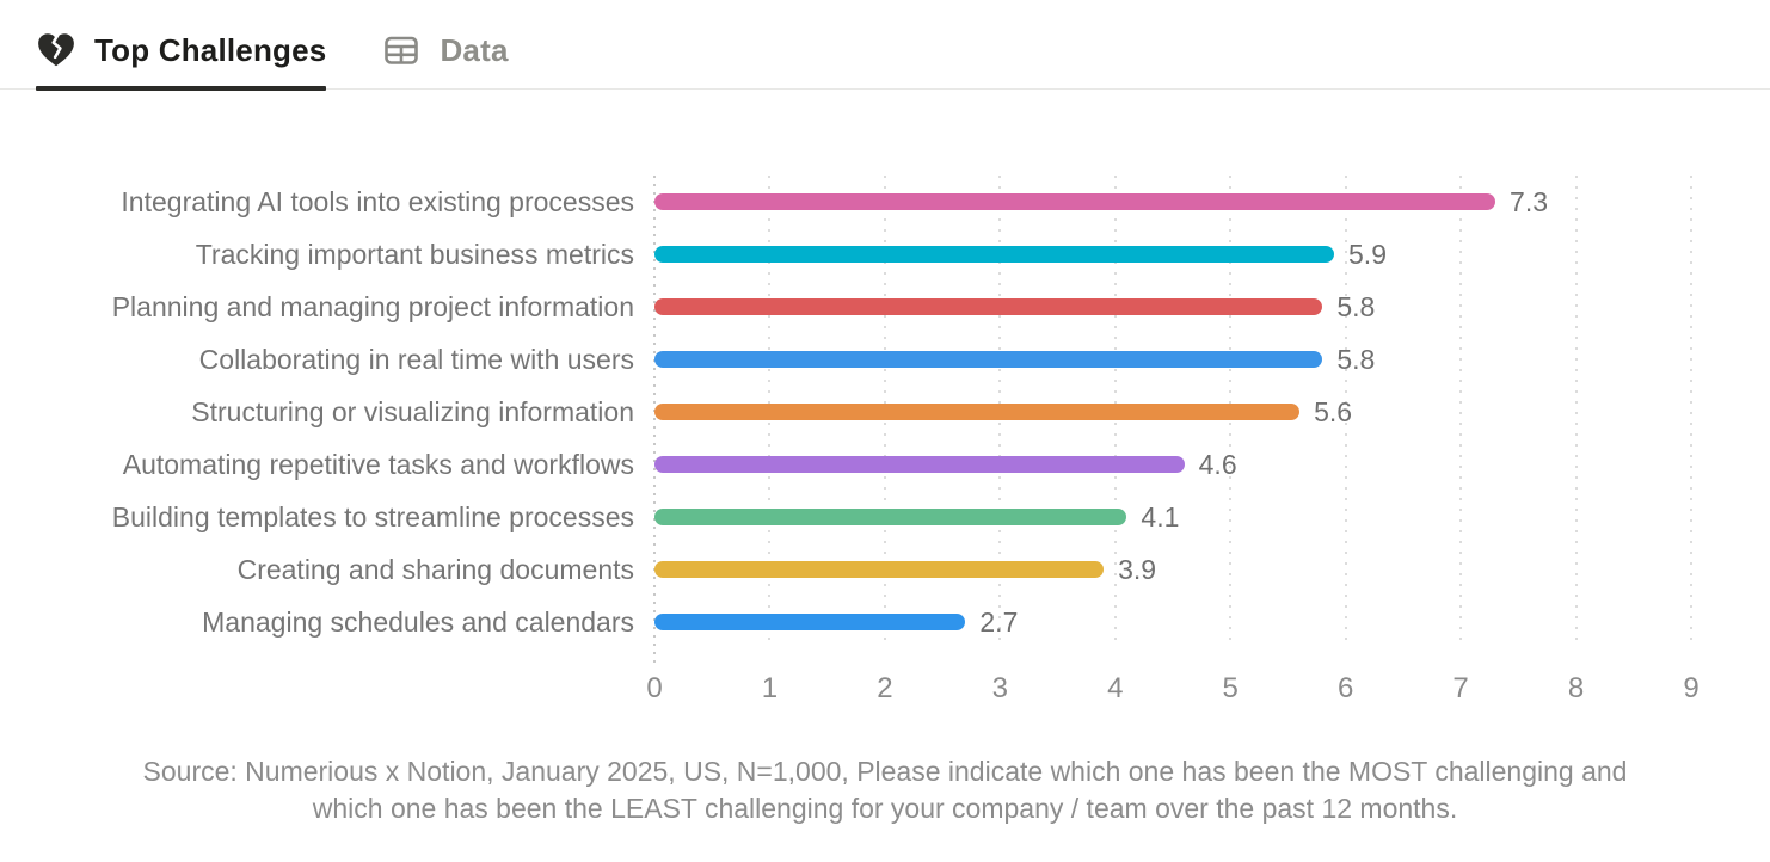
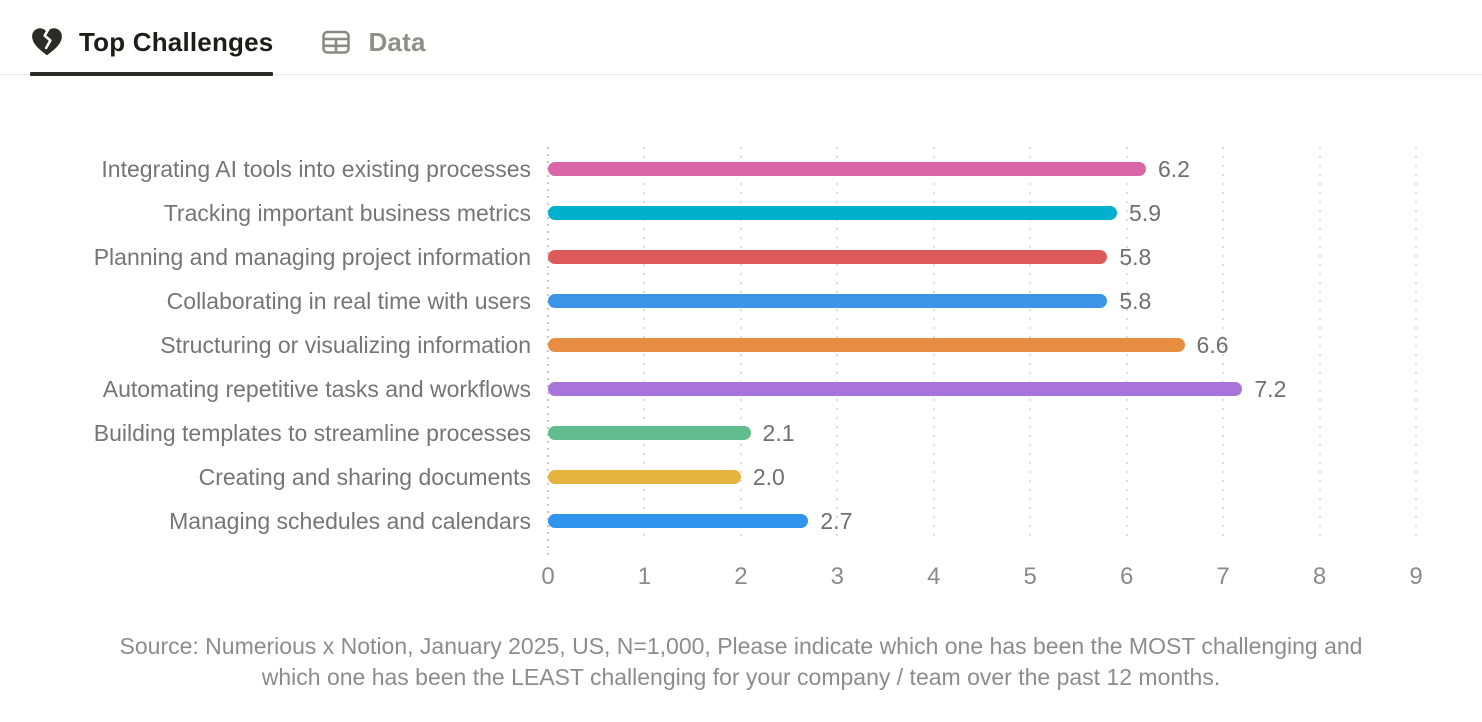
Integrating AI tools into existing processes: 7.3 -> 6.2
Structuring or visualizing information: 5.6 -> 6.6
Automating repetitive tasks and workflows: 4.6 -> 7.2
Building templates to streamline processes: 4.1 -> 2.1
Creating and sharing documents: 3.9 -> 2.0
